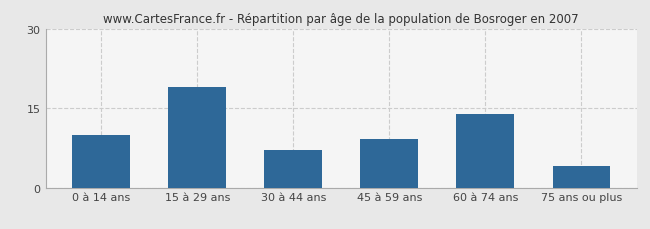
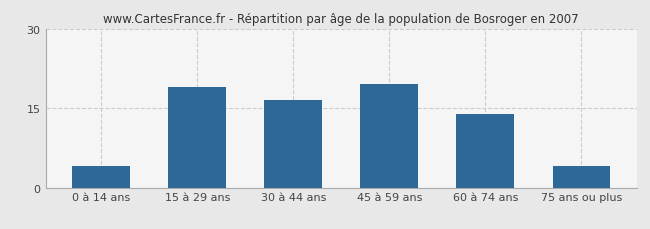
0 à 14 ans: 10.0 -> 4.0
30 à 44 ans: 7.2 -> 16.5
45 à 59 ans: 9.2 -> 19.5
